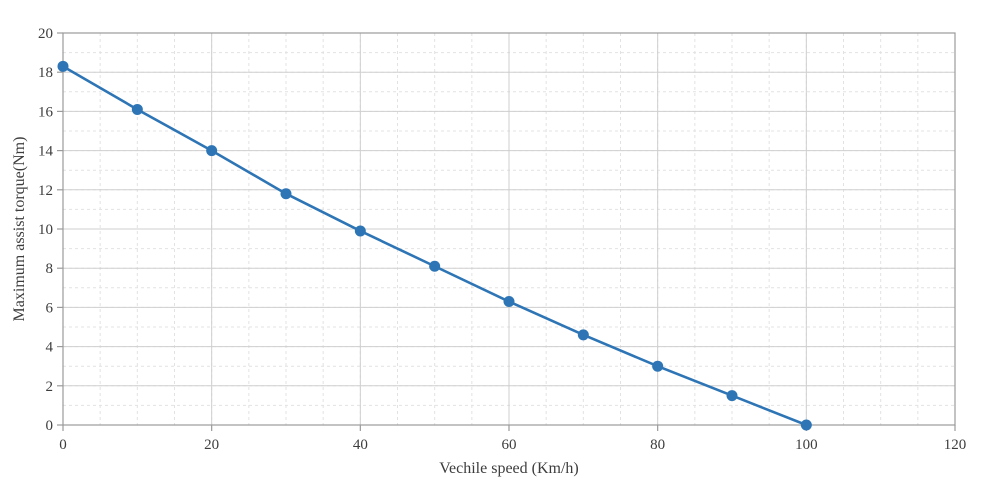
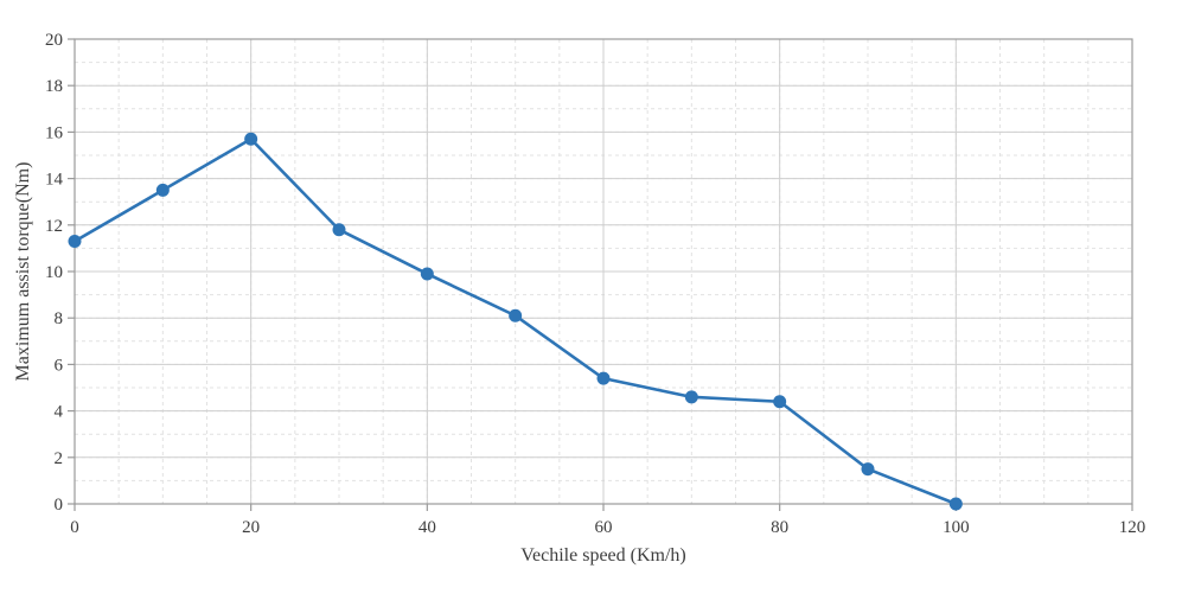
0: 18.3 -> 11.3
10: 16.1 -> 13.5
20: 14.0 -> 15.7
60: 6.3 -> 5.4
80: 3.0 -> 4.4
